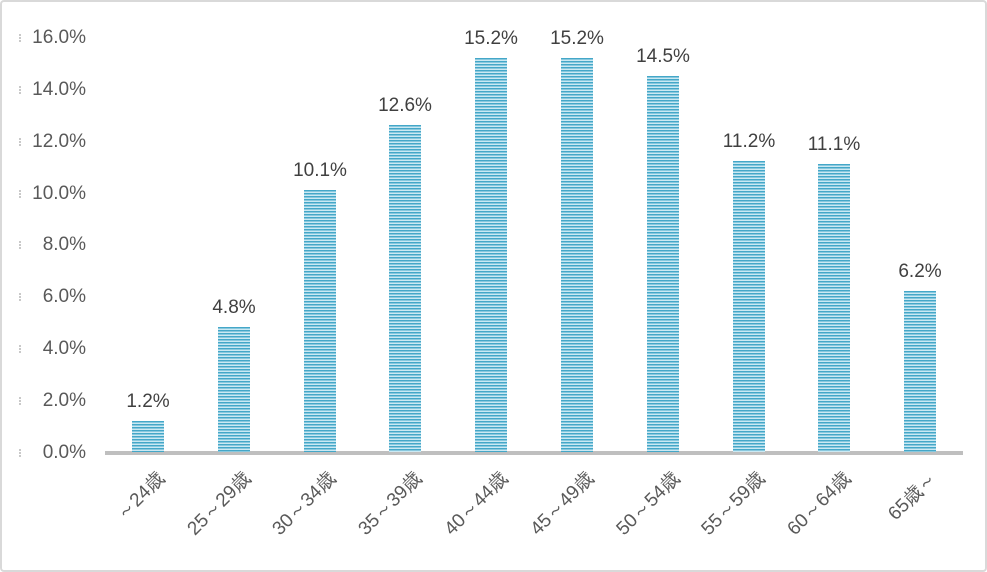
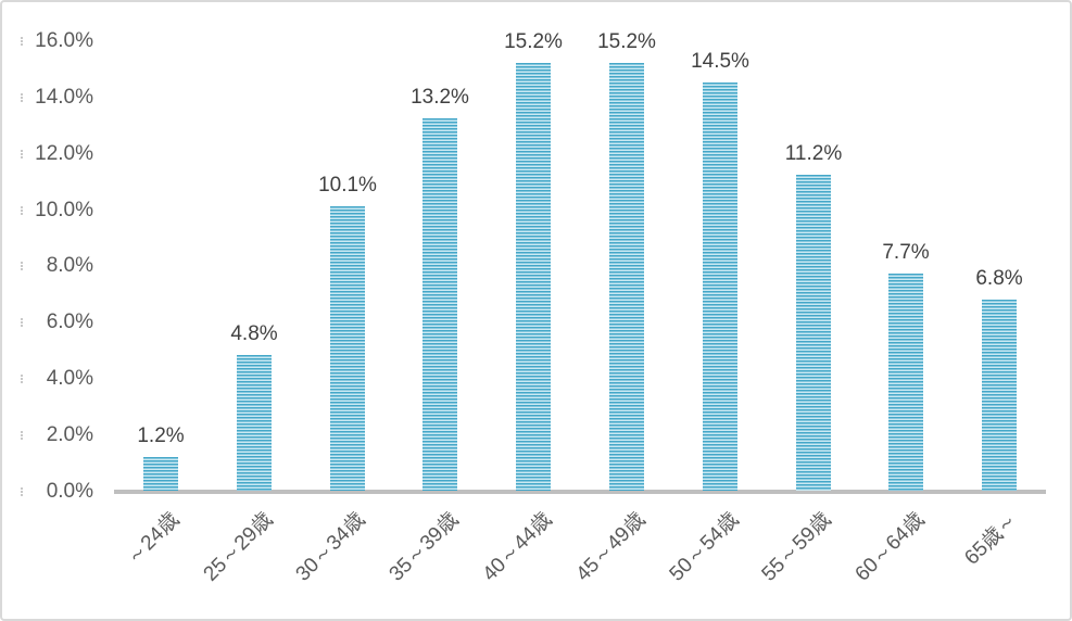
35～39歳: 12.6% -> 13.2%
60～64歳: 11.1% -> 7.7%
65歳～: 6.2% -> 6.8%
